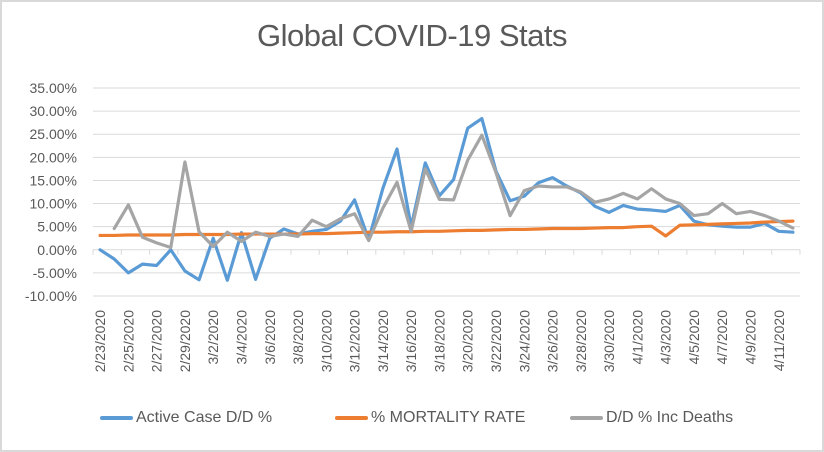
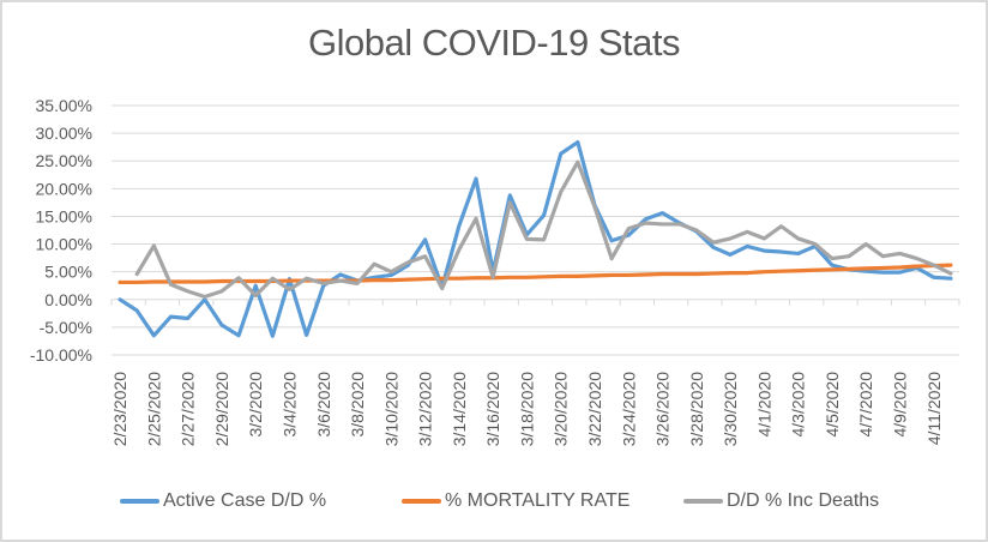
Active Case D/D %/2/25/2020: -5% -> -7%
D/D % Inc Deaths/2/29/2020: 19% -> 1%
% MORTALITY RATE/4/3/2020: 3% -> 5%
